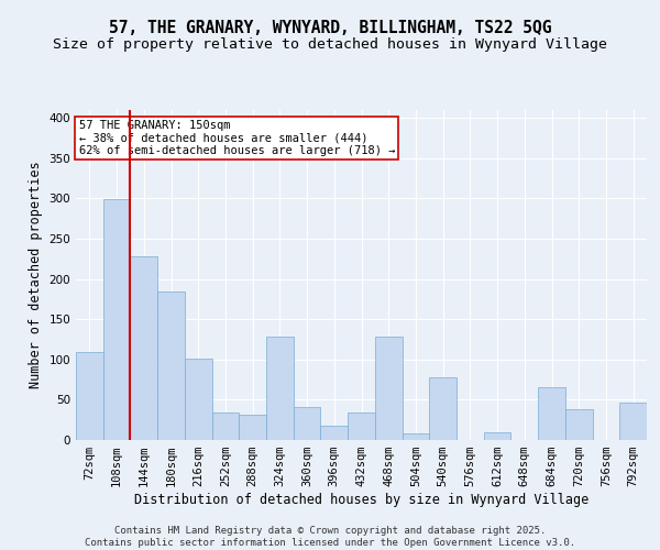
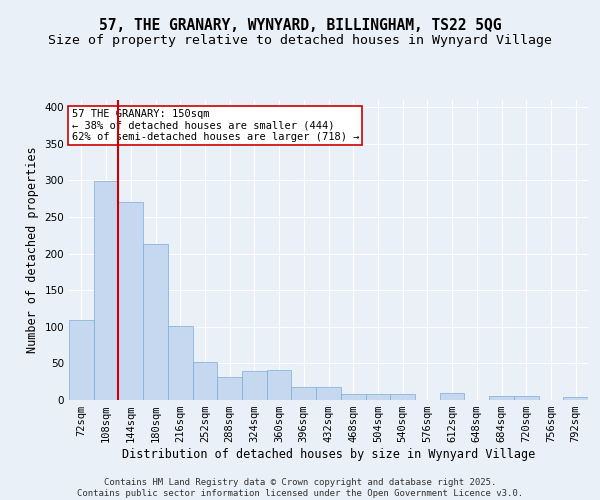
144sqm: 228 -> 270
180sqm: 184 -> 213
252sqm: 34 -> 52
324sqm: 128 -> 40
432sqm: 34 -> 18
468sqm: 128 -> 8
540sqm: 78 -> 8
684sqm: 66 -> 5
720sqm: 38 -> 5
792sqm: 46 -> 4
